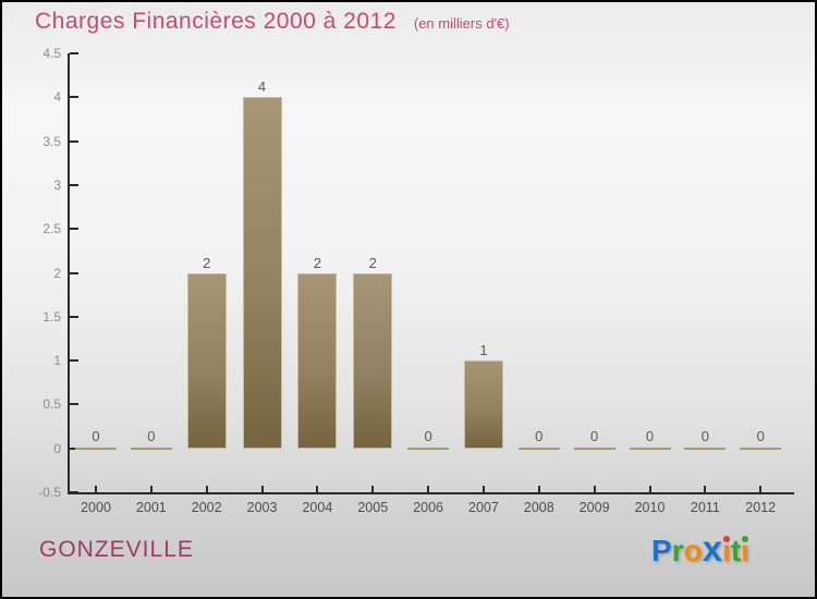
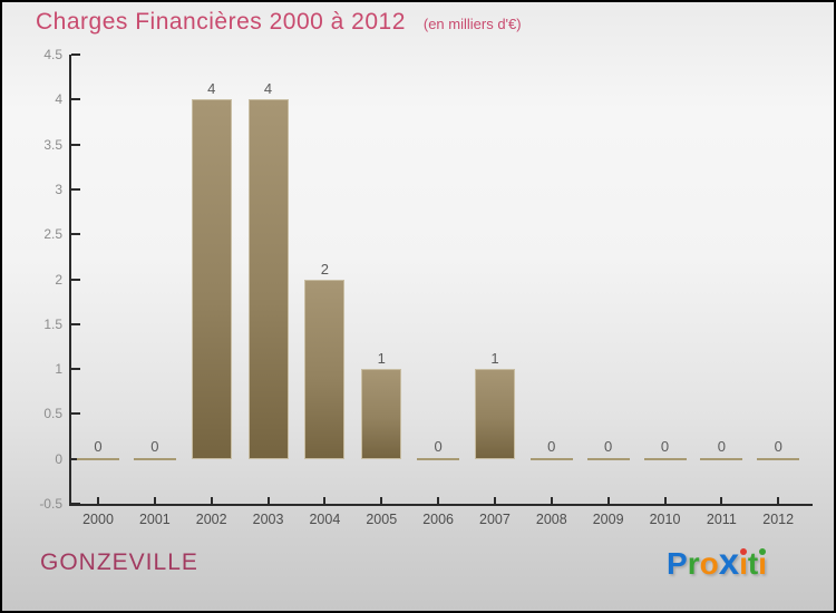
2002: 2 -> 4
2005: 2 -> 1
